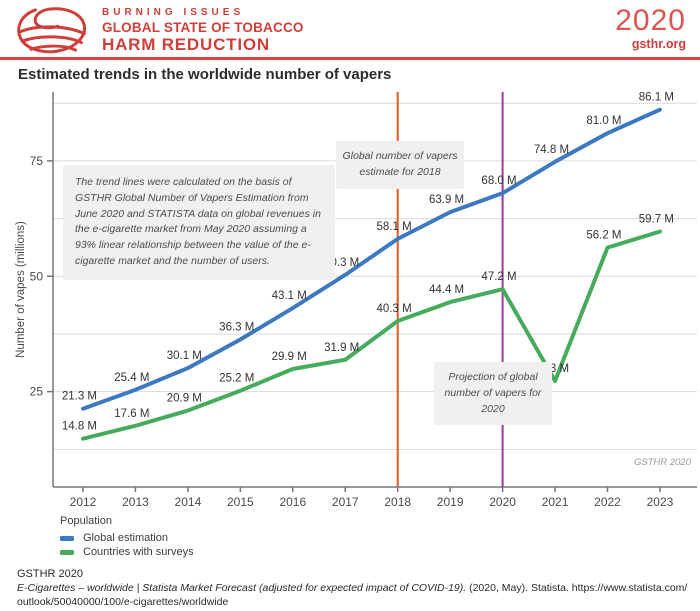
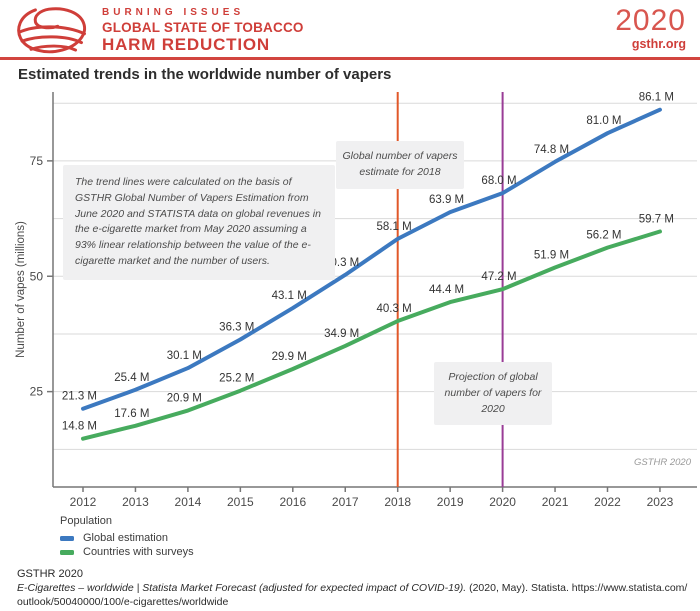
Countries with surveys/2017: 31.9 -> 34.9
Countries with surveys/2021: 27.3 -> 51.9
